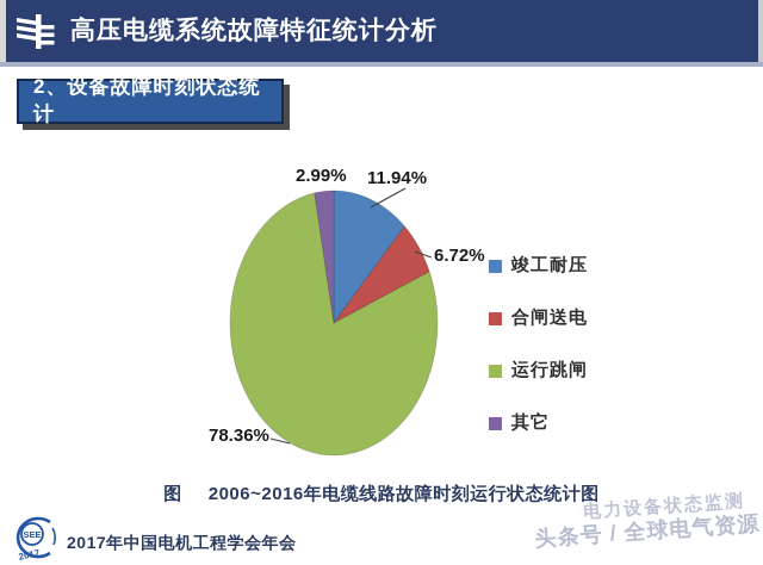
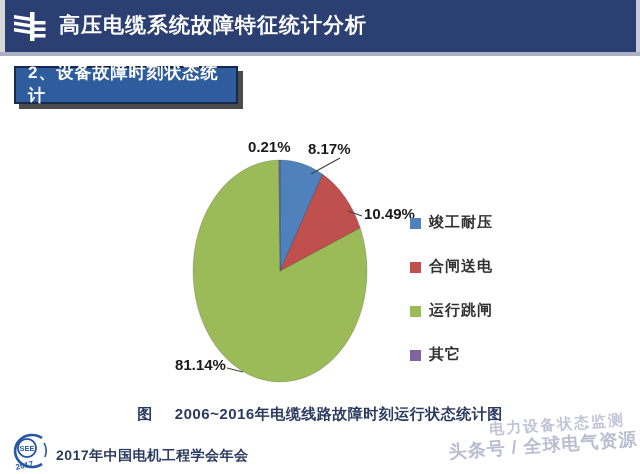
竣工耐压: 11.94% -> 8.17%
合闸送电: 6.72% -> 10.49%
运行跳闸: 78.36% -> 81.14%
其它: 2.99% -> 0.21%
